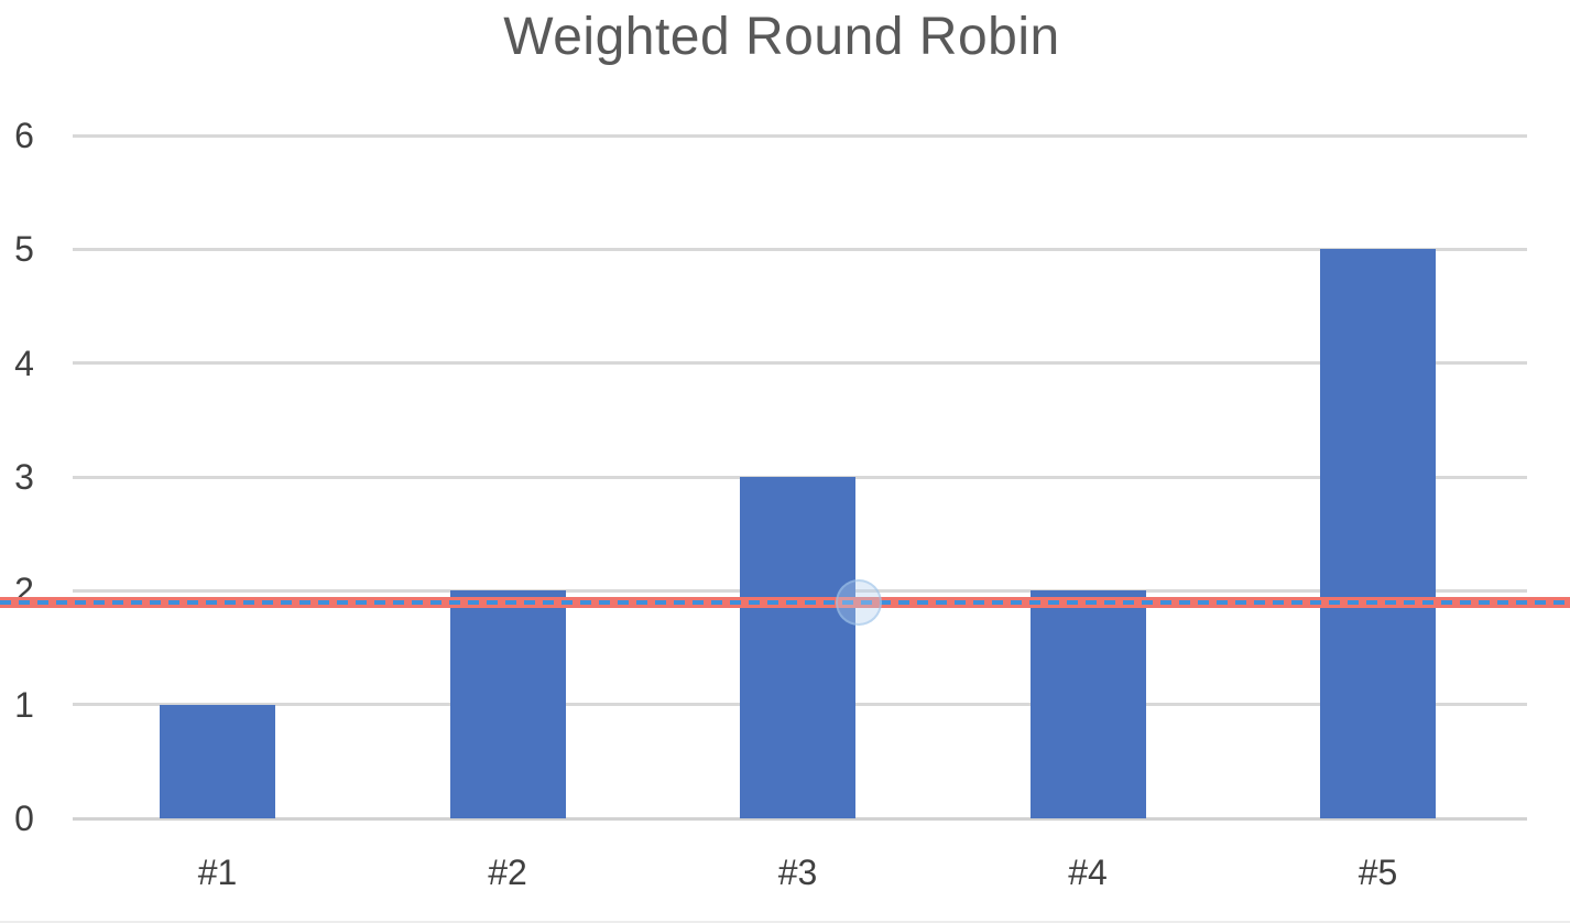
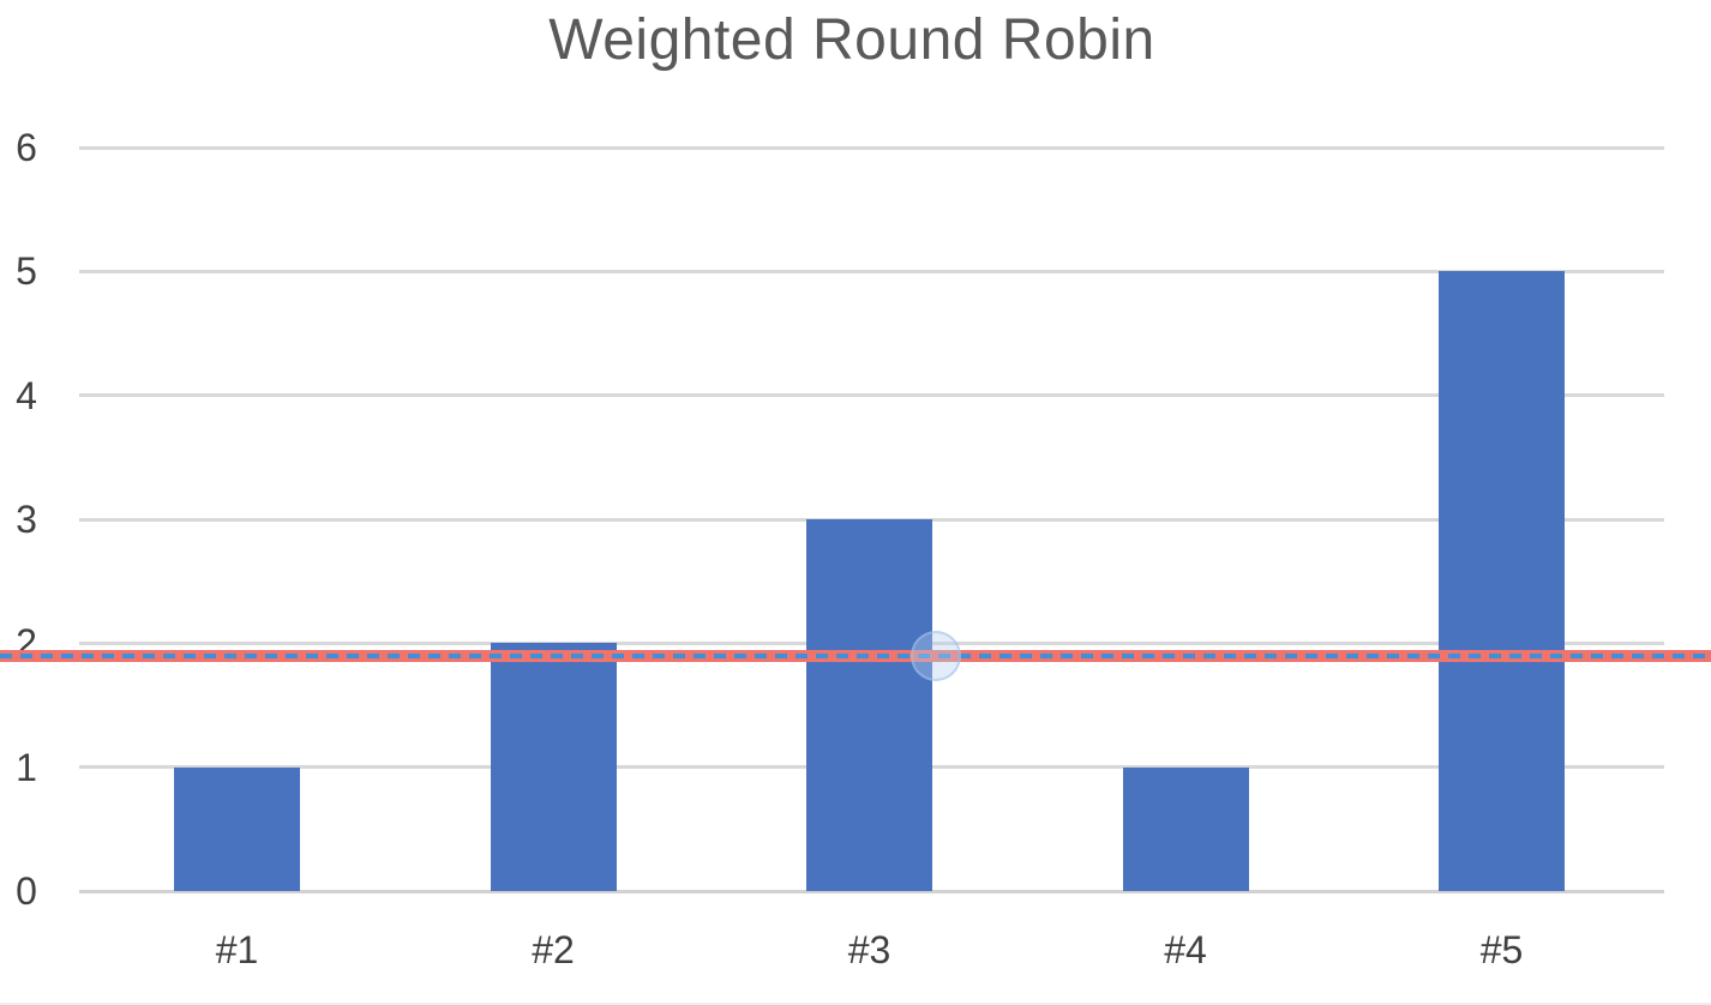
#4: 2 -> 1
